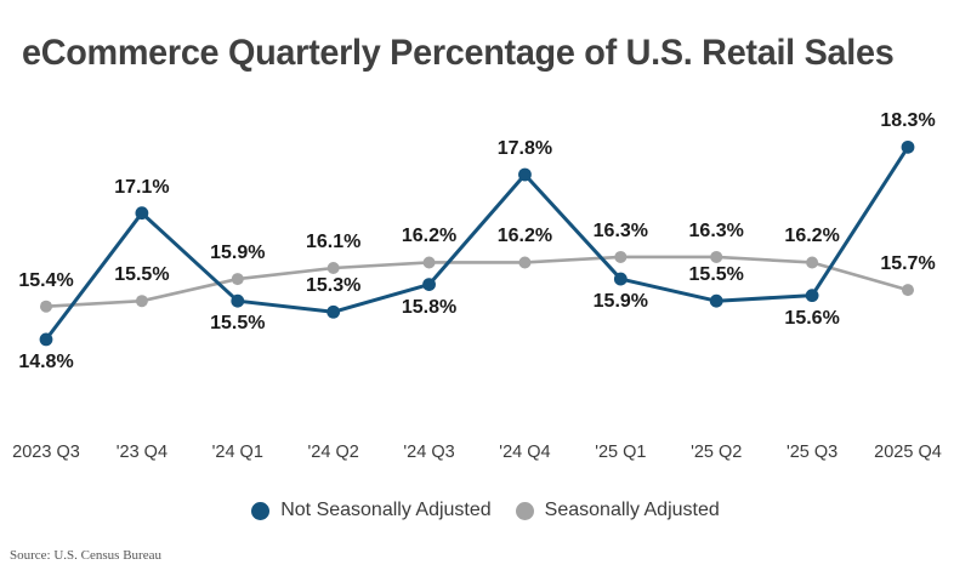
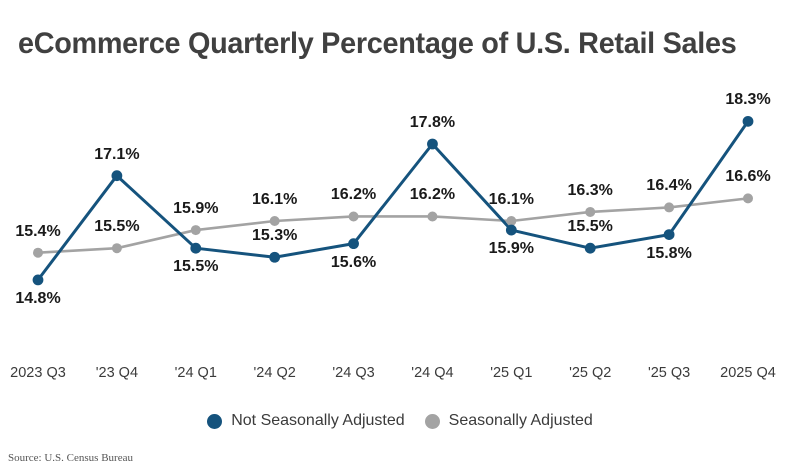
Not Seasonally Adjusted/'24 Q3: 15.8% -> 15.6%
Seasonally Adjusted/'25 Q1: 16.3% -> 16.1%
Not Seasonally Adjusted/'25 Q3: 15.6% -> 15.8%
Seasonally Adjusted/'25 Q3: 16.2% -> 16.4%
Seasonally Adjusted/2025 Q4: 15.7% -> 16.6%
